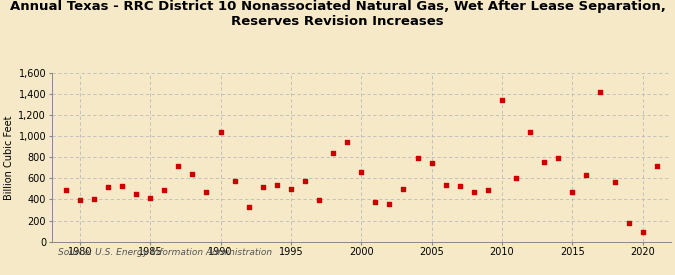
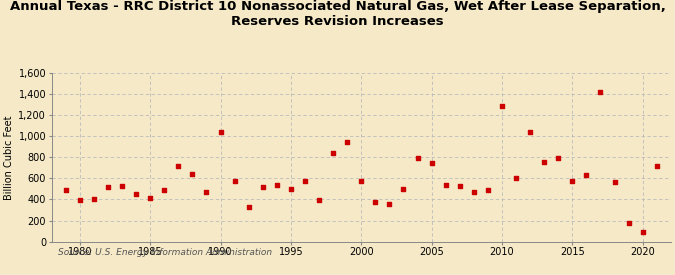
2000: 660 -> 580
2010: 1,350 -> 1,290
2015: 470 -> 580
